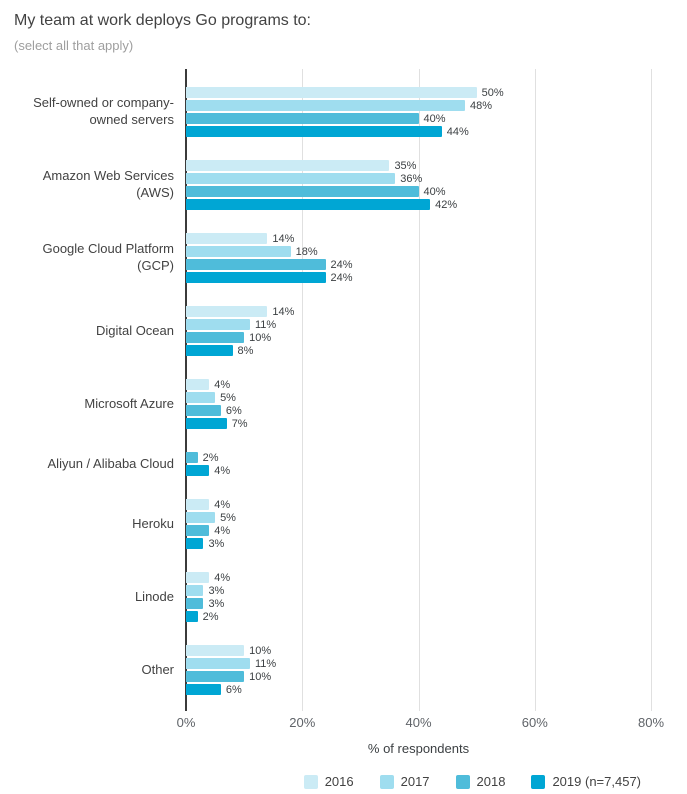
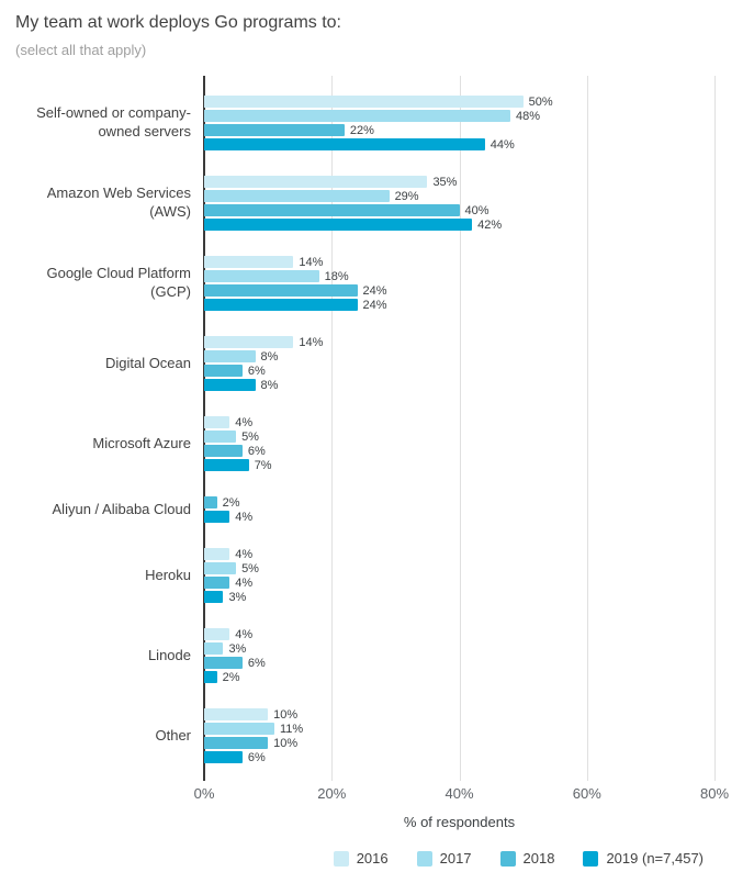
2018/Self-owned or company-owned servers: 40% -> 22%
2017/Amazon Web Services (AWS): 36% -> 29%
2017/Digital Ocean: 11% -> 8%
2018/Digital Ocean: 10% -> 6%
2018/Linode: 3% -> 6%
